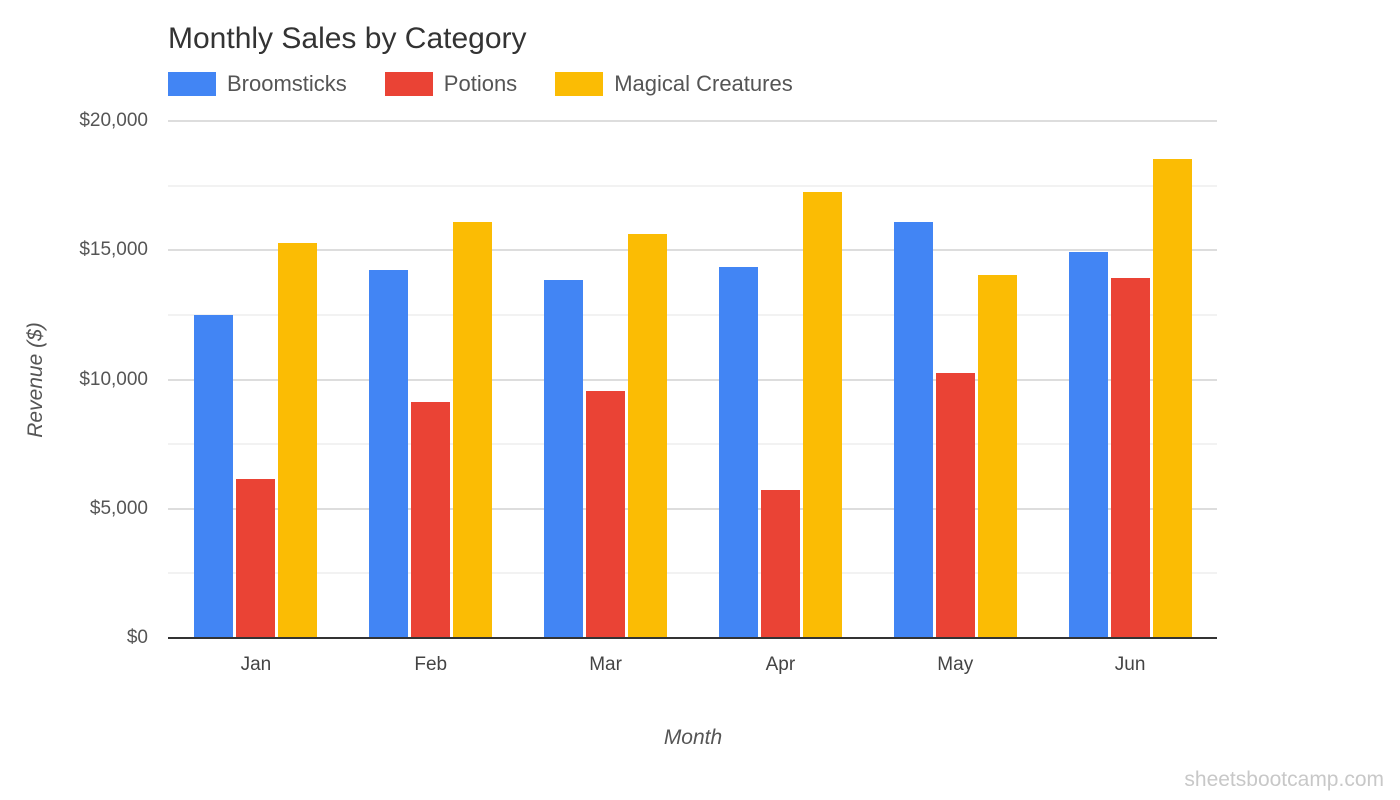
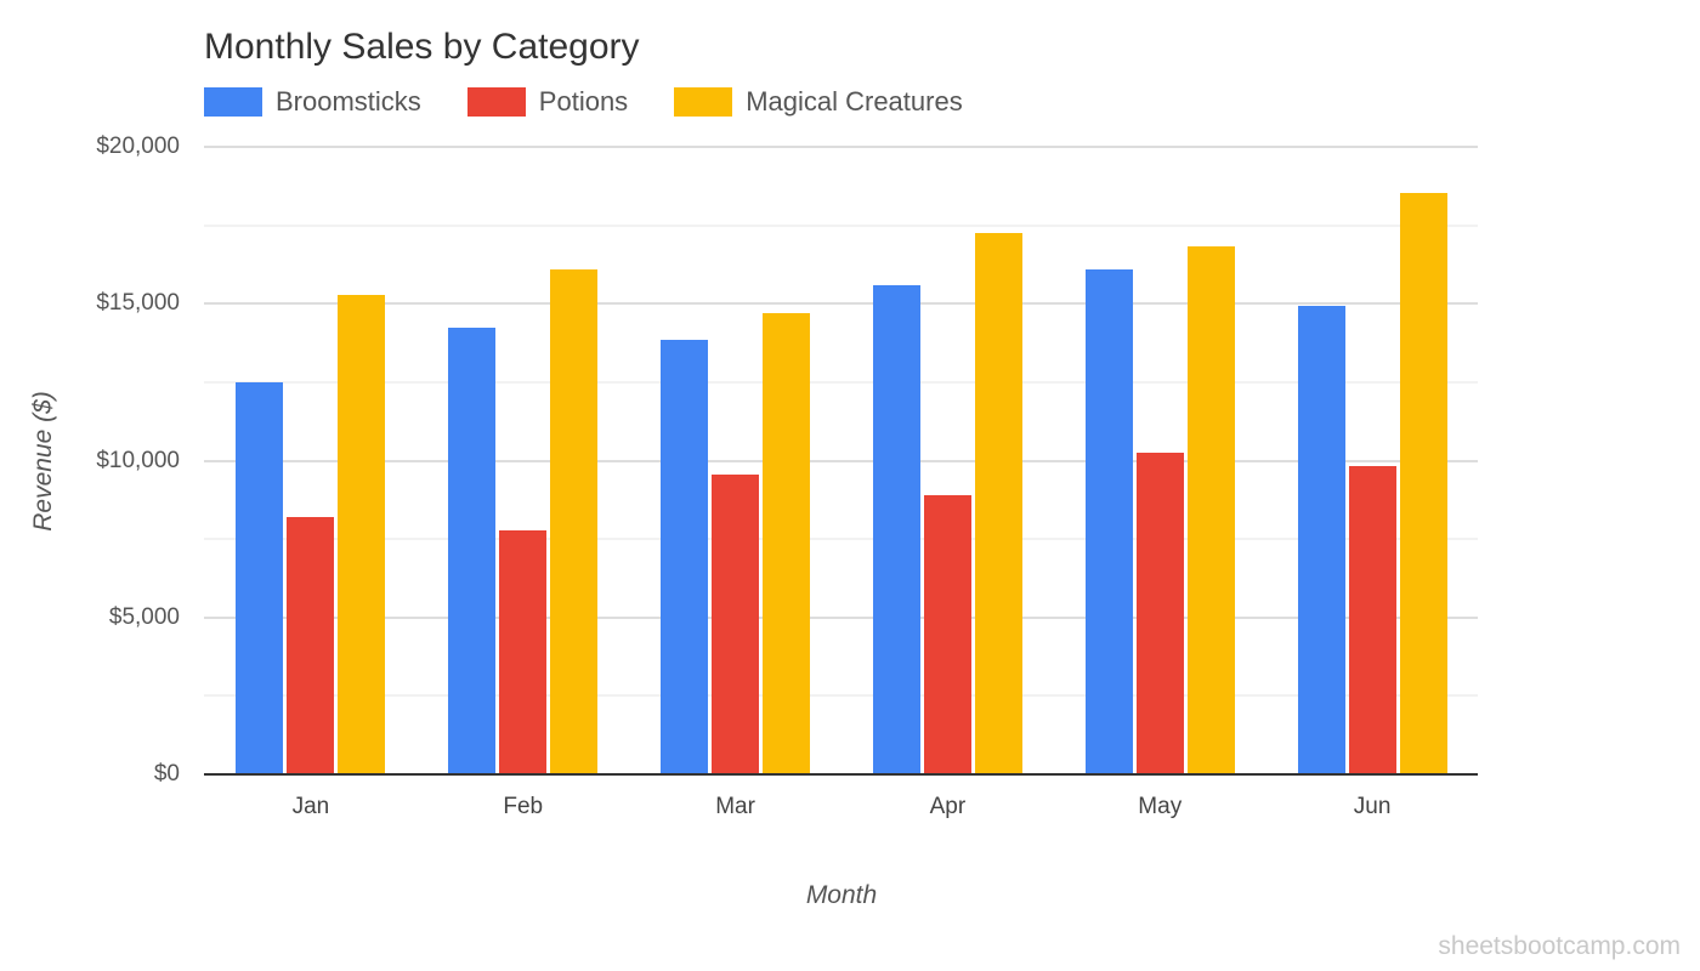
Potions/Jan: $6100 -> $8200
Potions/Feb: $9100 -> $7800
Magical Creatures/Mar: $15600 -> $14600
Broomsticks/Apr: $14300 -> $15600
Potions/Apr: $5700 -> $8800
Magical Creatures/May: $14000 -> $16800
Potions/Jun: $13900 -> $9800
